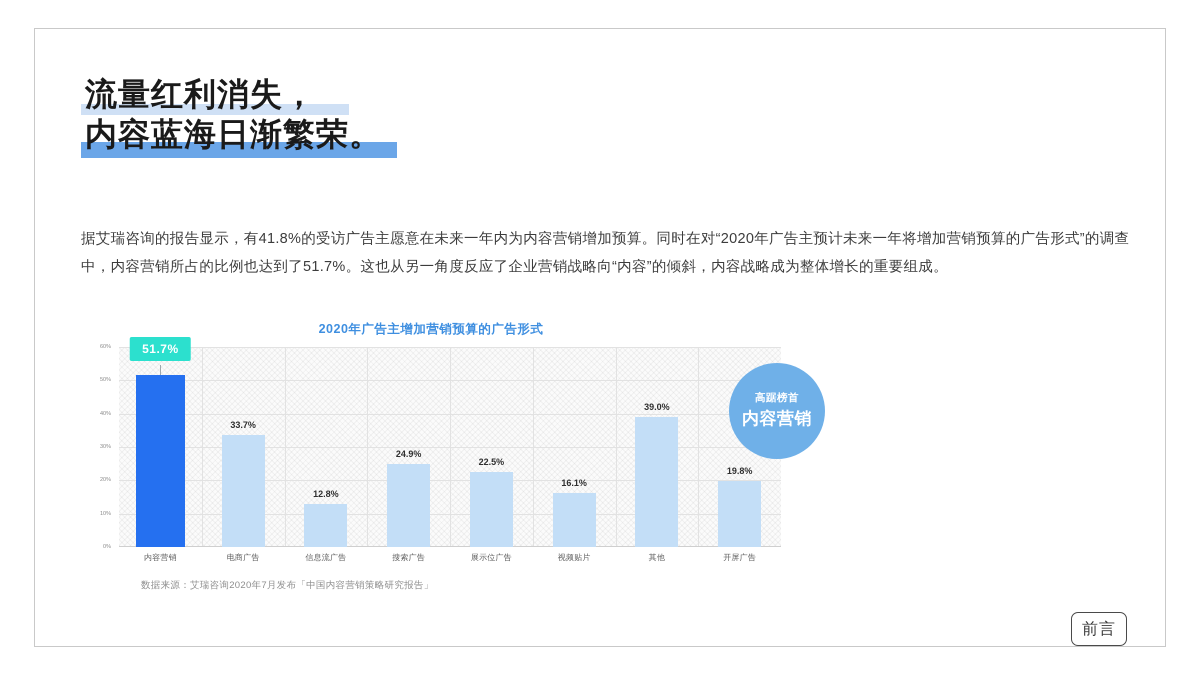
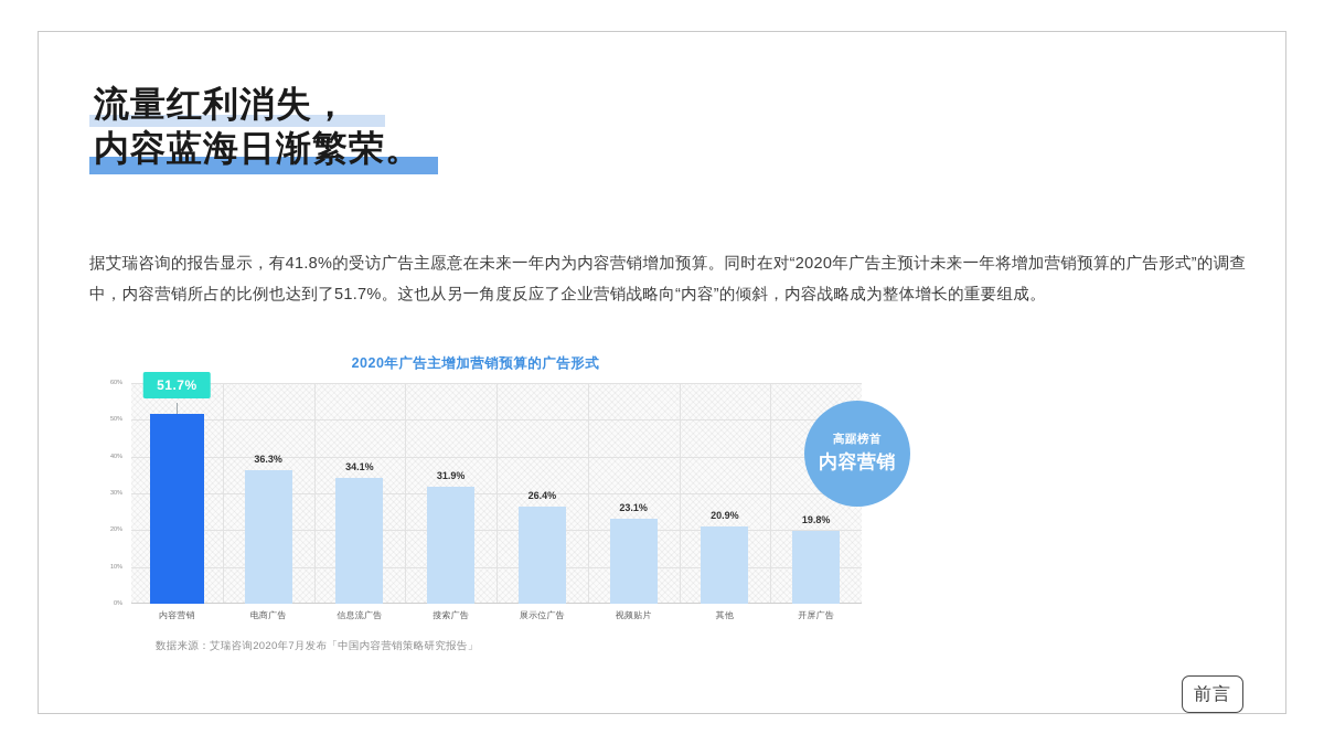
电商广告: 33.7% -> 36.3%
信息流广告: 12.8% -> 34.1%
搜索广告: 24.9% -> 31.9%
展示位广告: 22.5% -> 26.4%
视频贴片: 16.1% -> 23.1%
其他: 39.0% -> 20.9%
